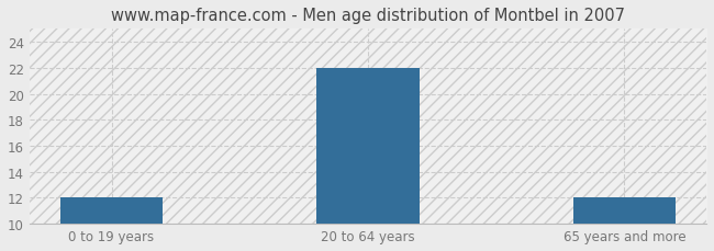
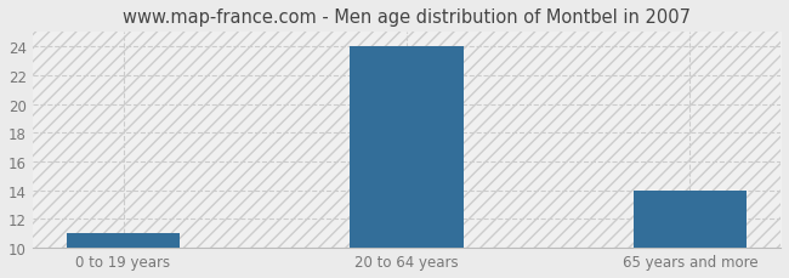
0 to 19 years: 12 -> 11
20 to 64 years: 22 -> 24
65 years and more: 12 -> 14
